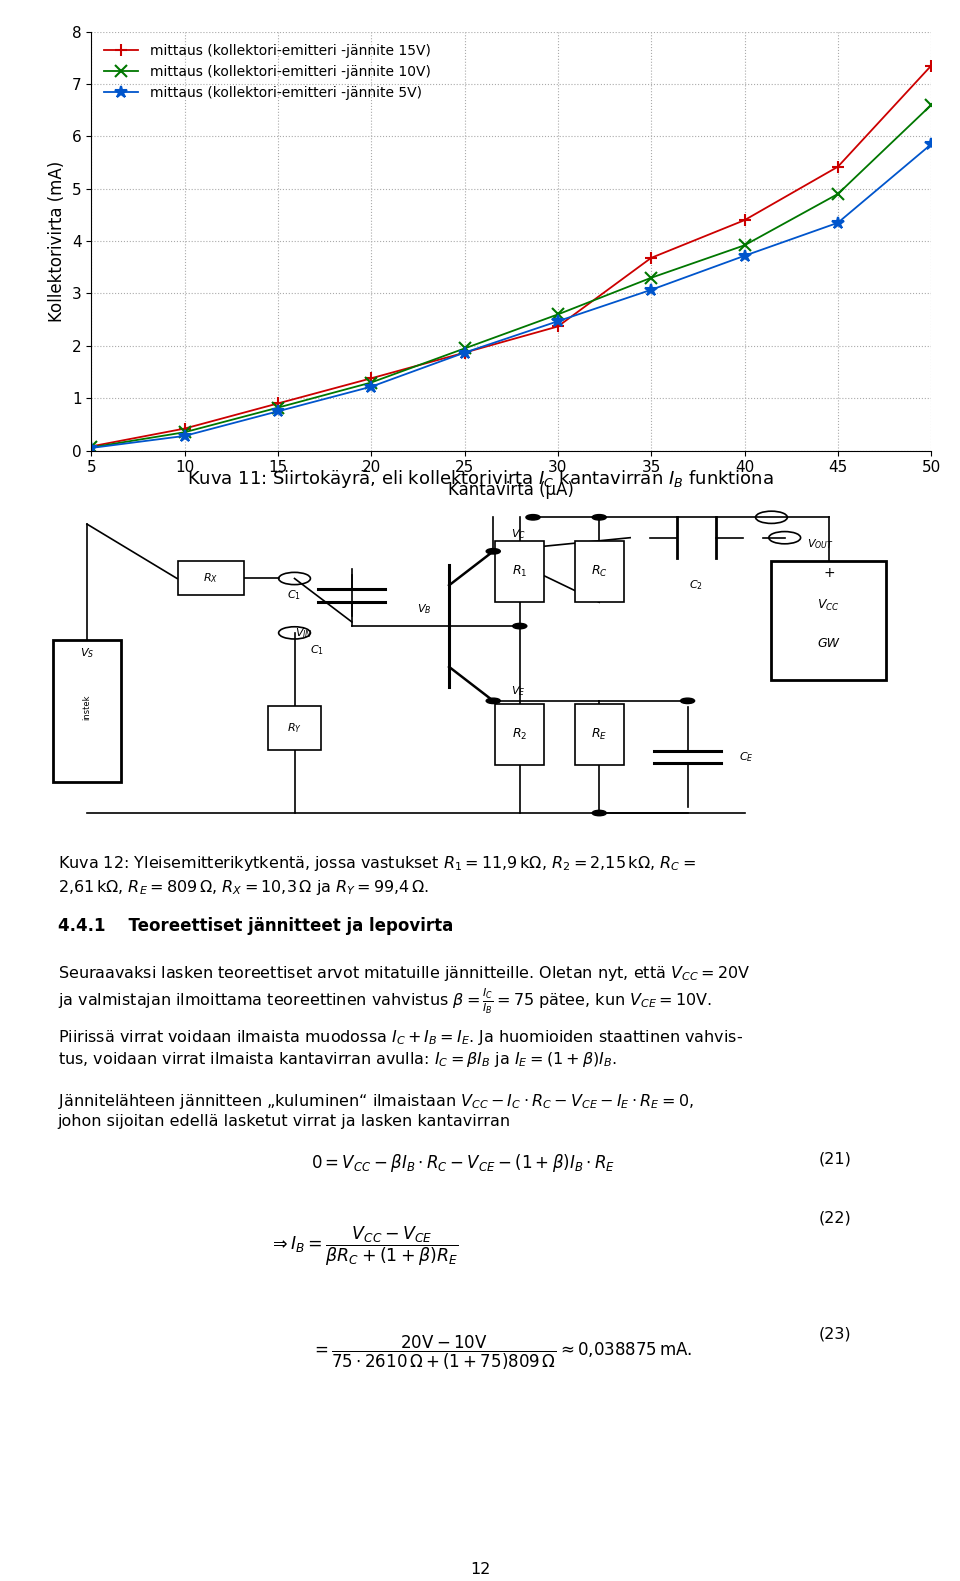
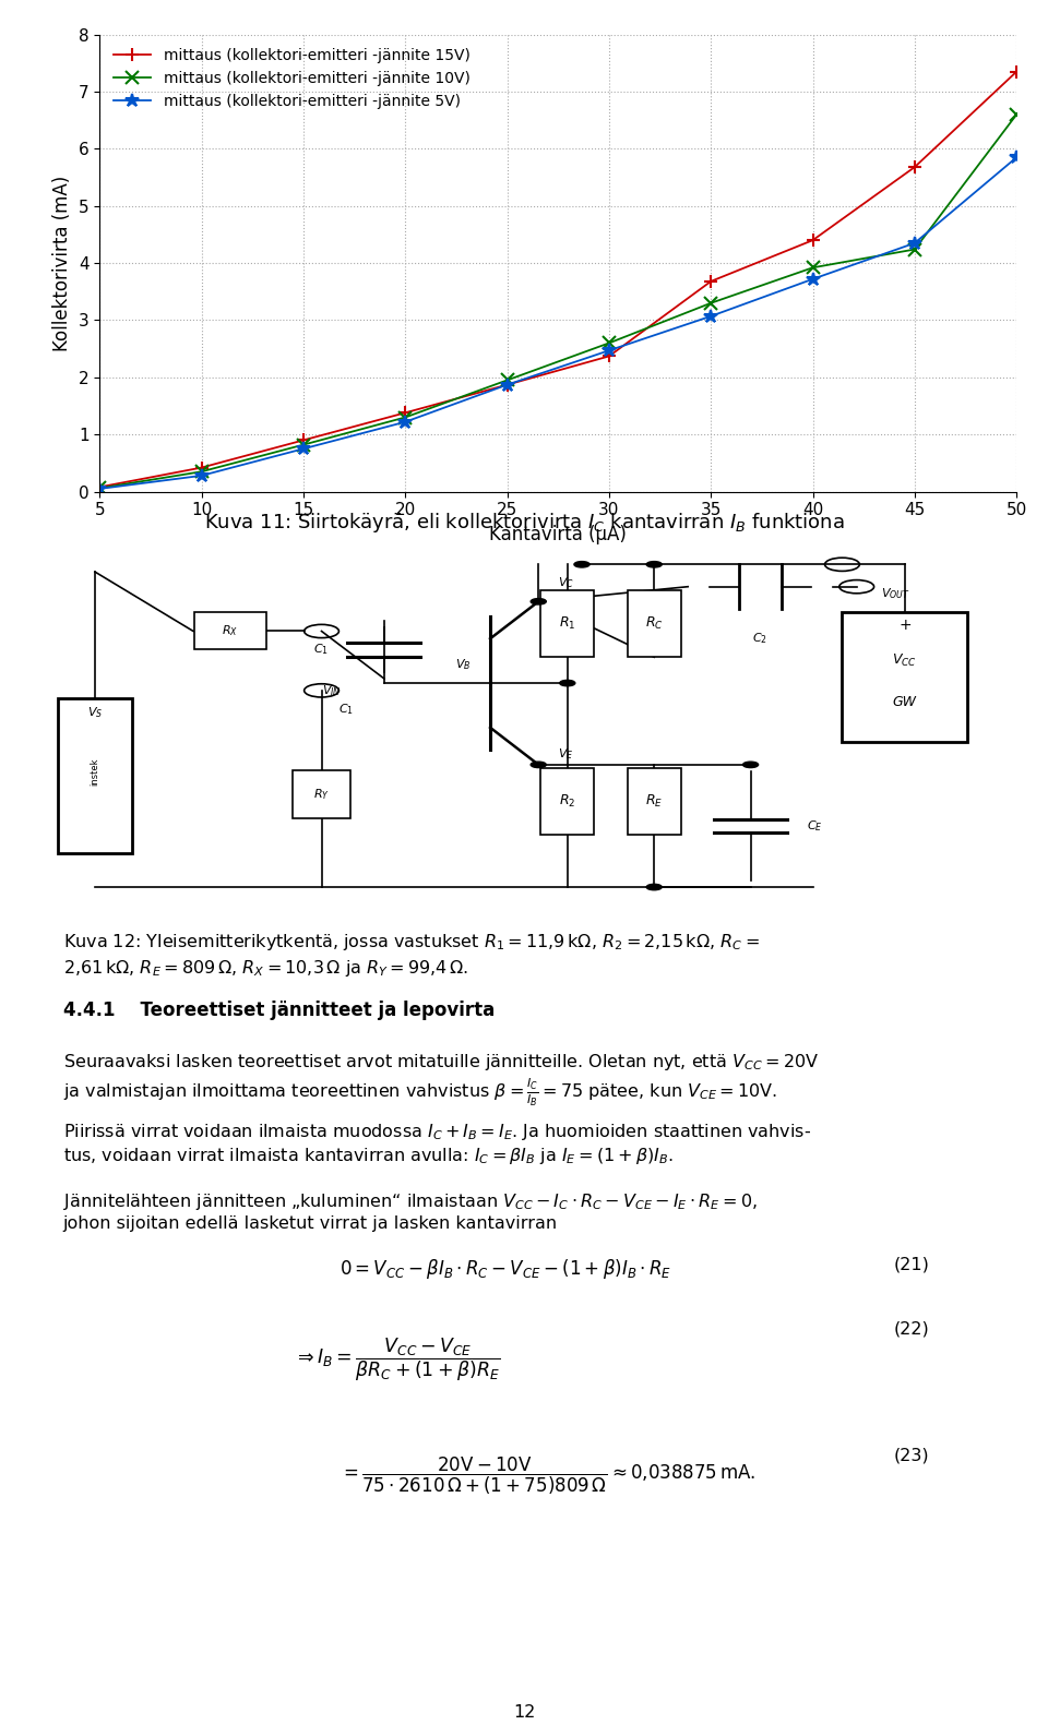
mittaus (kollektori-emitteri -jännite 15V)/45: 5.42 -> 5.68
mittaus (kollektori-emitteri -jännite 10V)/45: 4.90 -> 4.24
